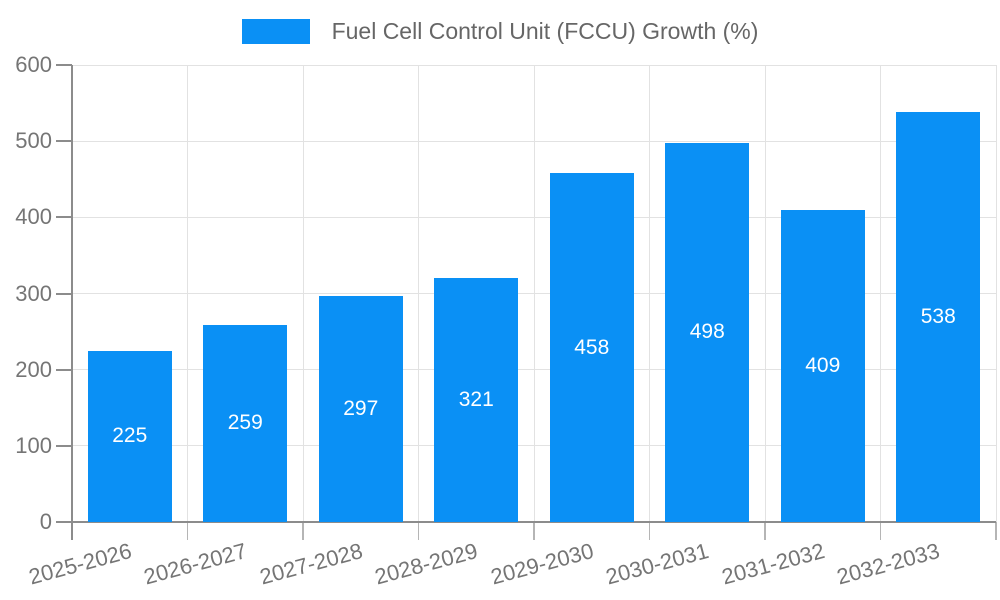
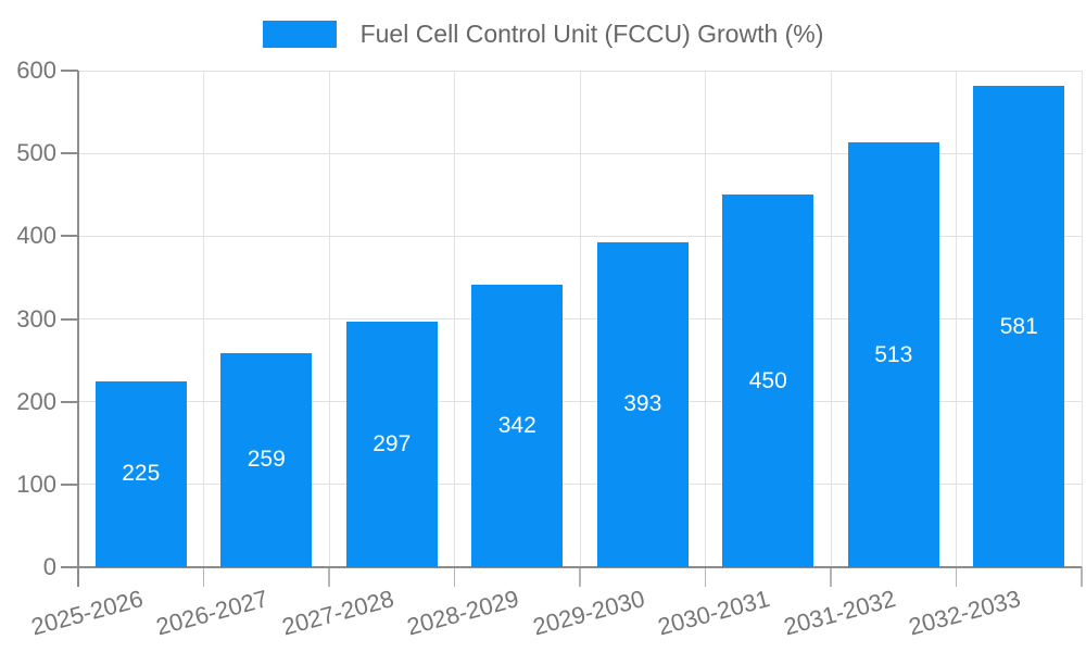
2028-2029: 321 -> 342
2029-2030: 458 -> 393
2030-2031: 498 -> 450
2031-2032: 409 -> 513
2032-2033: 538 -> 581
